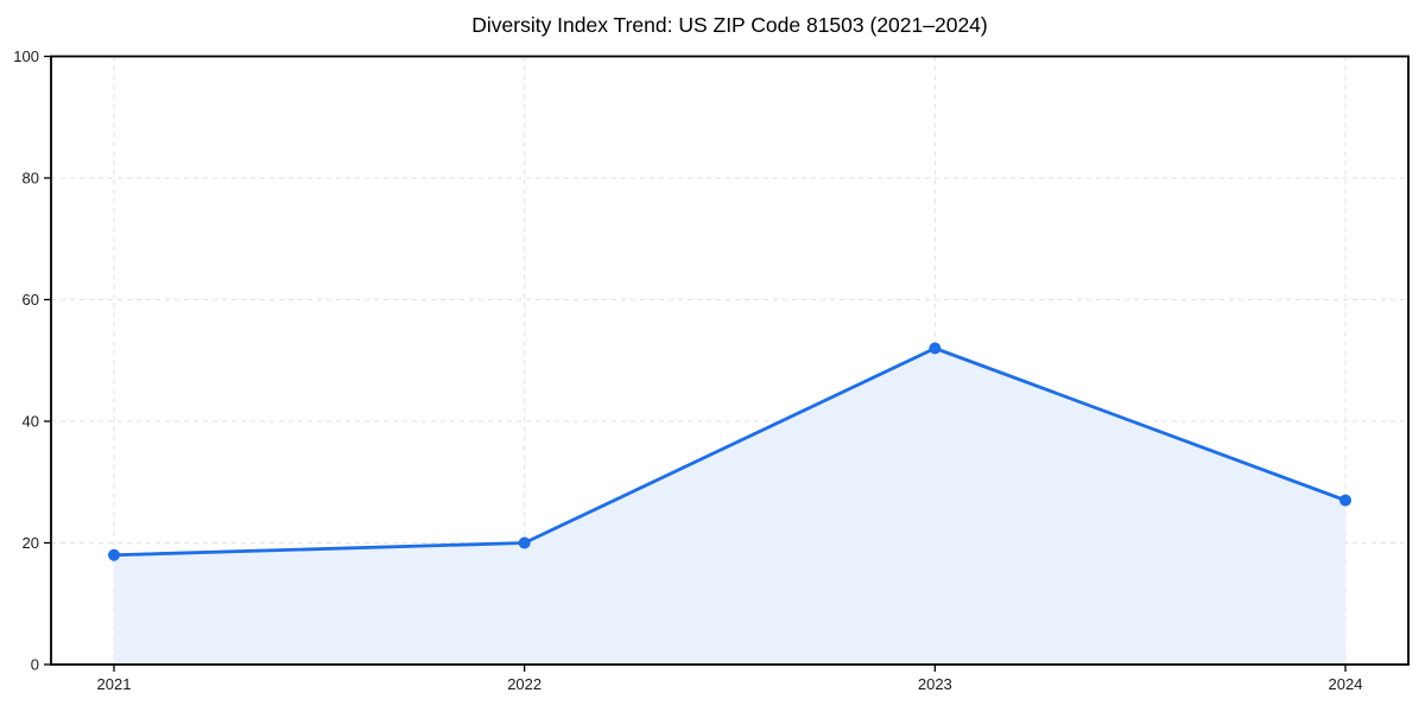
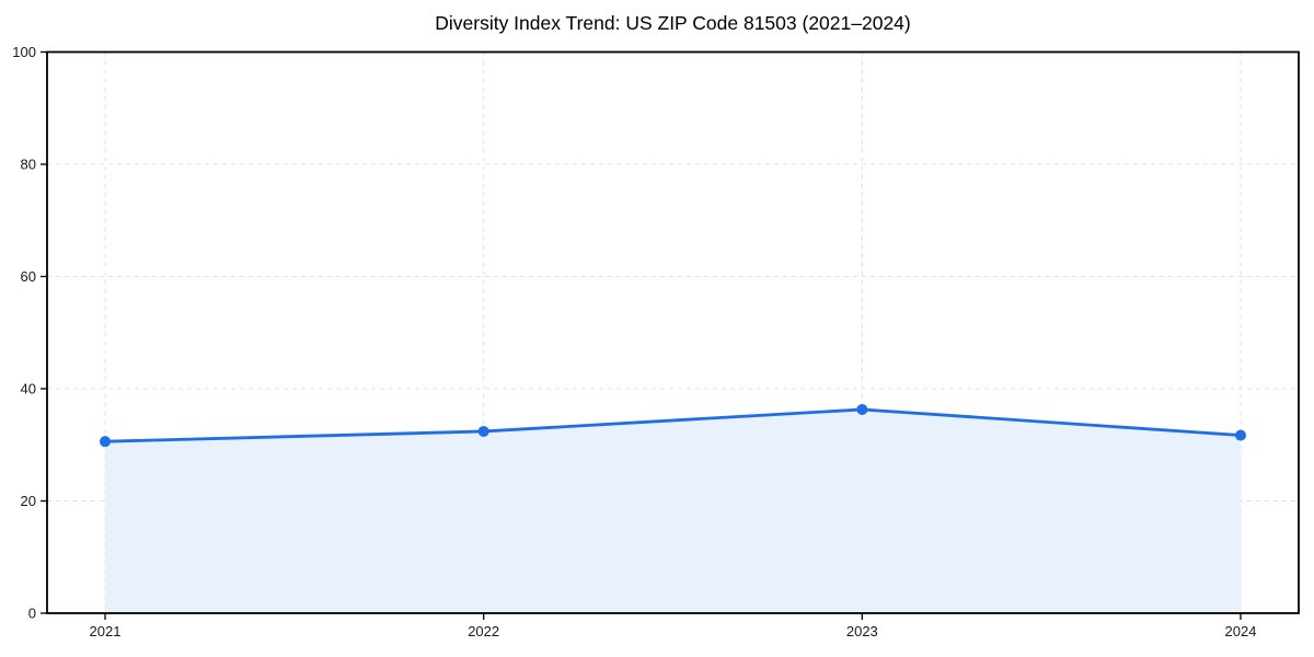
2021: 18 -> 31
2022: 20 -> 32
2023: 52 -> 36
2024: 27 -> 32
